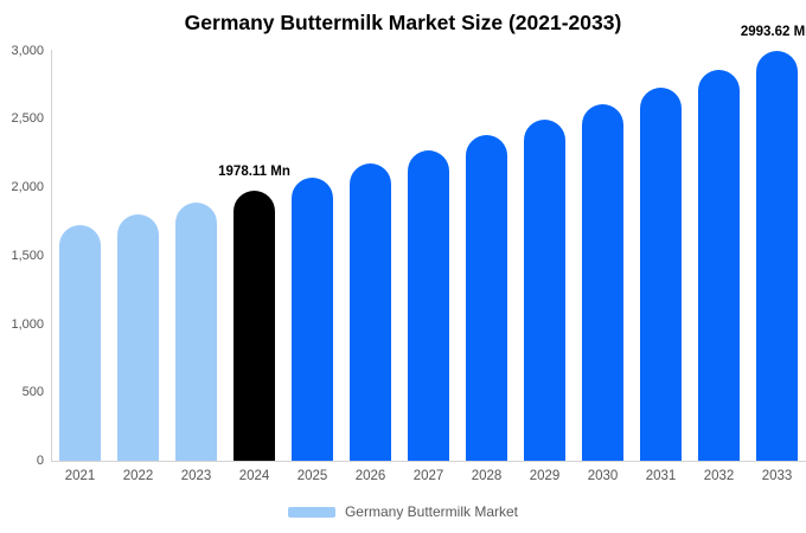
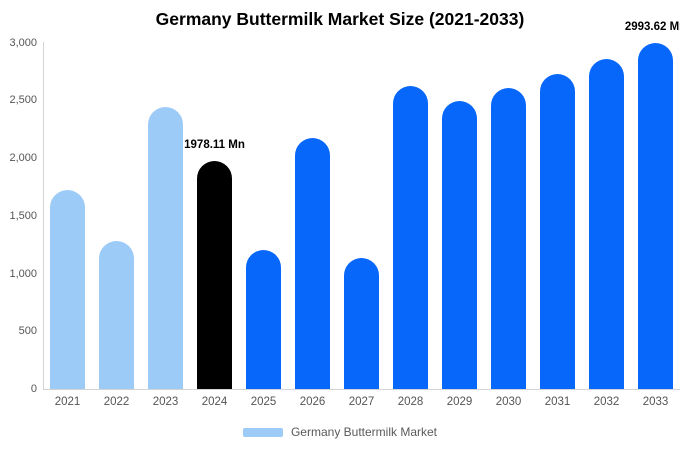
2022: 1800 -> 1280
2023: 1890 -> 2440
2025: 2070 -> 1200
2027: 2270 -> 1130
2028: 2380 -> 2620
